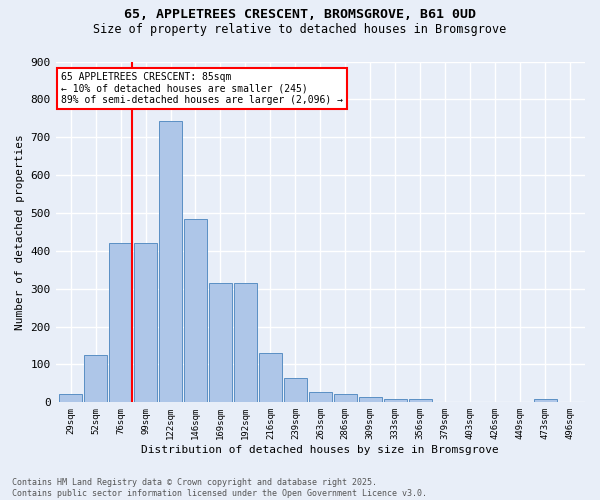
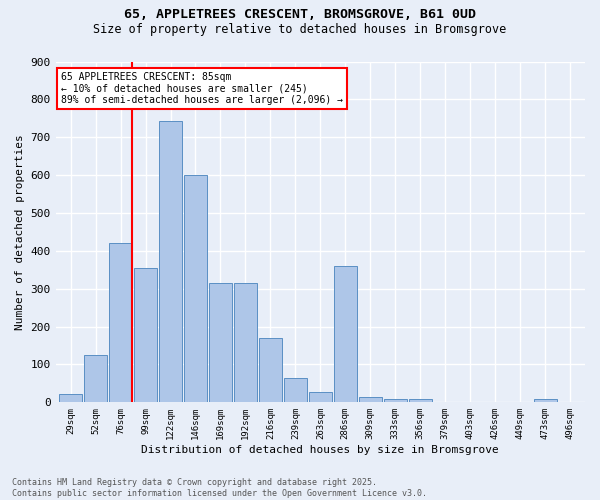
99sqm: 420 -> 355
146sqm: 485 -> 600
216sqm: 130 -> 170
286sqm: 22 -> 360
